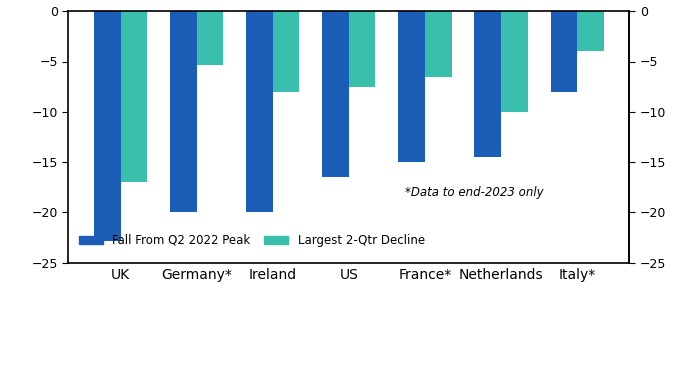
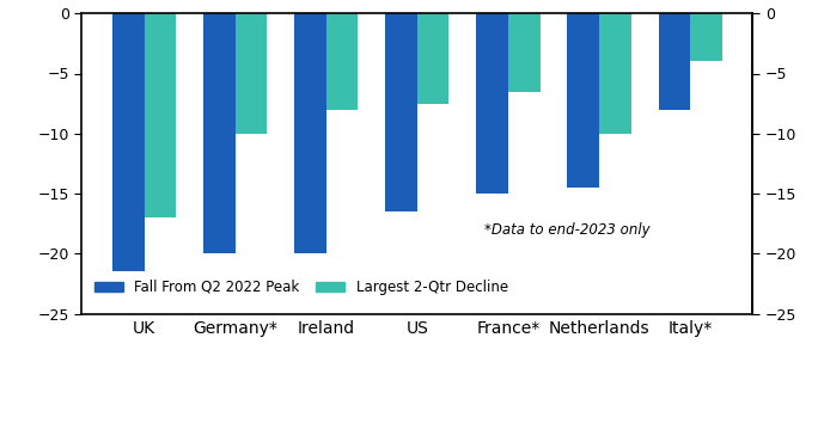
Fall From Q2 2022 Peak/UK: -22.9 -> -21.5
Largest 2-Qtr Decline/Germany*: -5.3 -> -10.0
